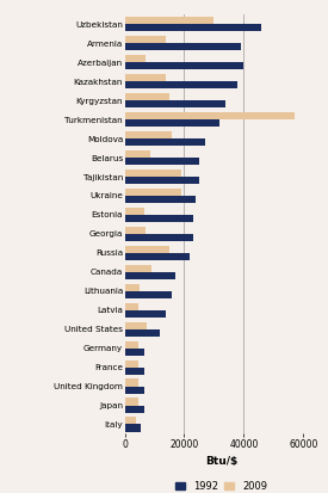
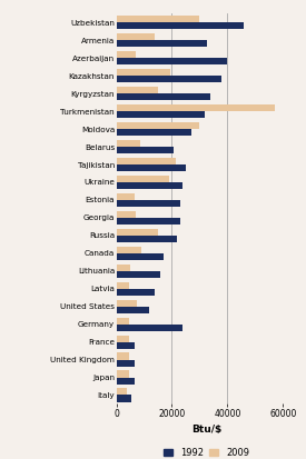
1992/Armenia: 39000 -> 32500
2009/Kazakhstan: 14000 -> 19500
2009/Moldova: 16000 -> 30000
1992/Belarus: 25000 -> 20500
2009/Tajikistan: 19000 -> 21500
1992/Germany: 6500 -> 24000
